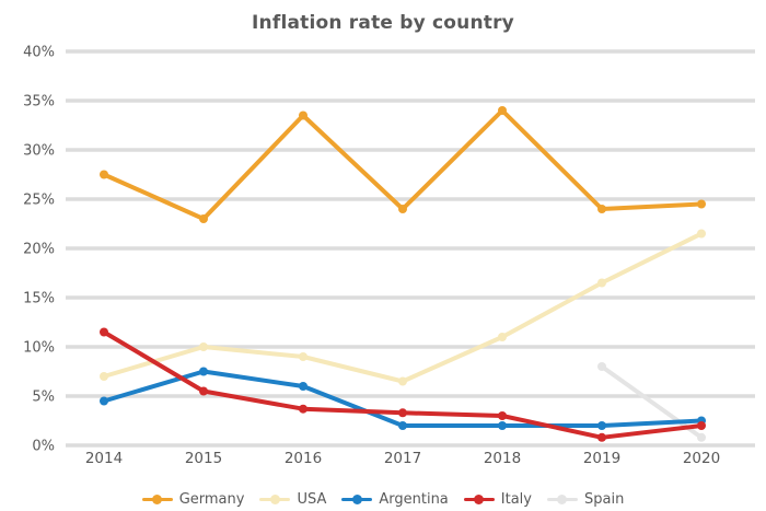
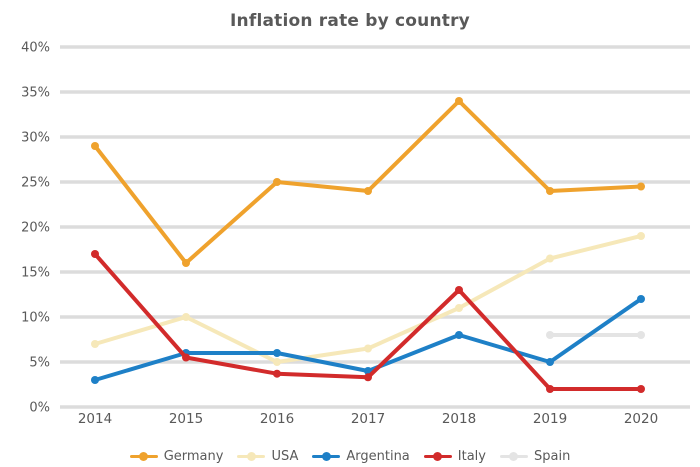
Germany/2014: 28% -> 29%
Argentina/2014: 4% -> 3%
Italy/2014: 12% -> 17%
Germany/2015: 23% -> 16%
Argentina/2015: 8% -> 6%
Germany/2016: 34% -> 25%
USA/2016: 9% -> 5%
Argentina/2017: 2% -> 4%
Argentina/2018: 2% -> 8%
Italy/2018: 3% -> 13%
Argentina/2019: 2% -> 5%
Italy/2019: 1% -> 2%
USA/2020: 22% -> 19%
Argentina/2020: 2% -> 12%
Spain/2020: 1% -> 8%
